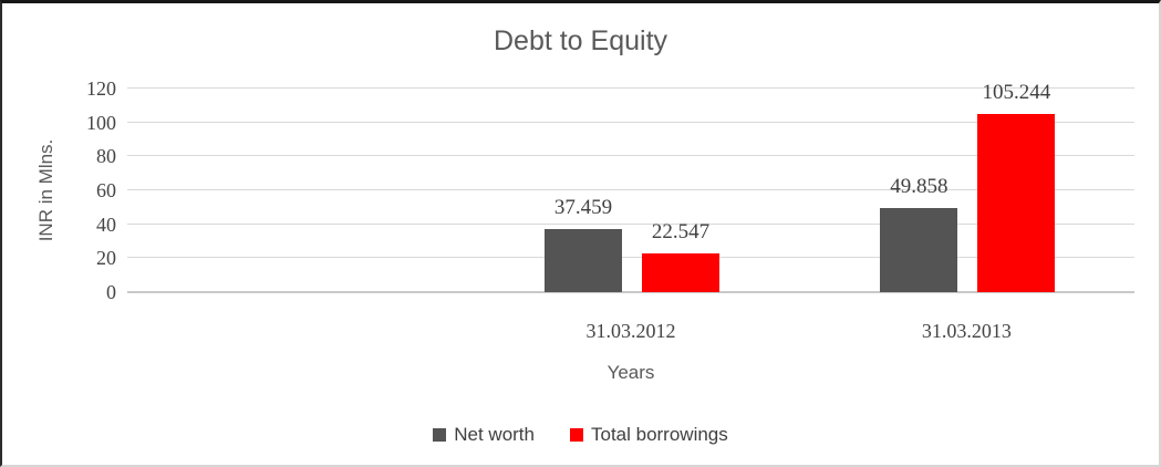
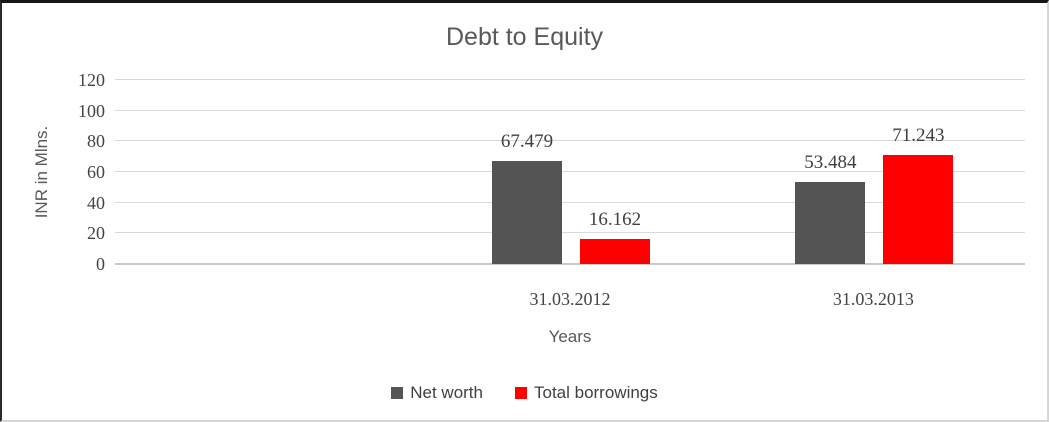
Net worth/31.03.2012: 37.459 -> 67.479
Total borrowings/31.03.2012: 22.547 -> 16.162
Net worth/31.03.2013: 49.858 -> 53.484
Total borrowings/31.03.2013: 105.244 -> 71.243
